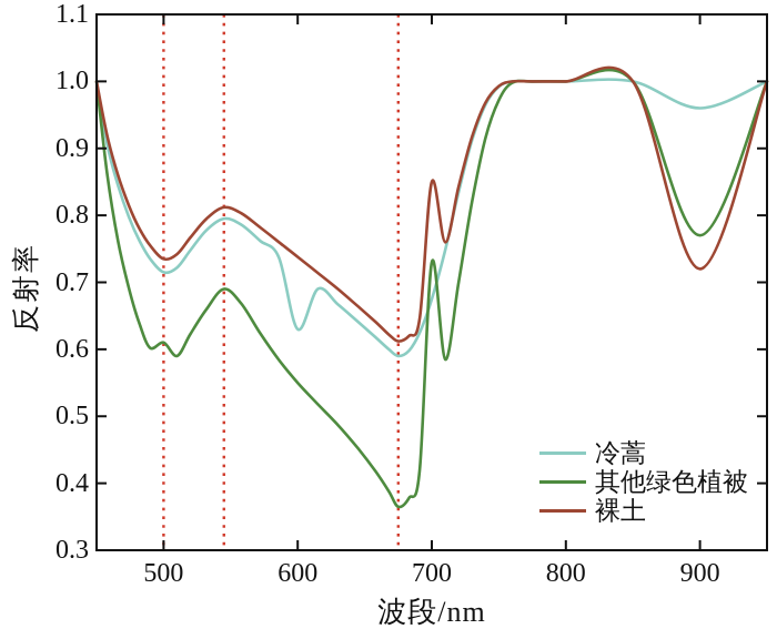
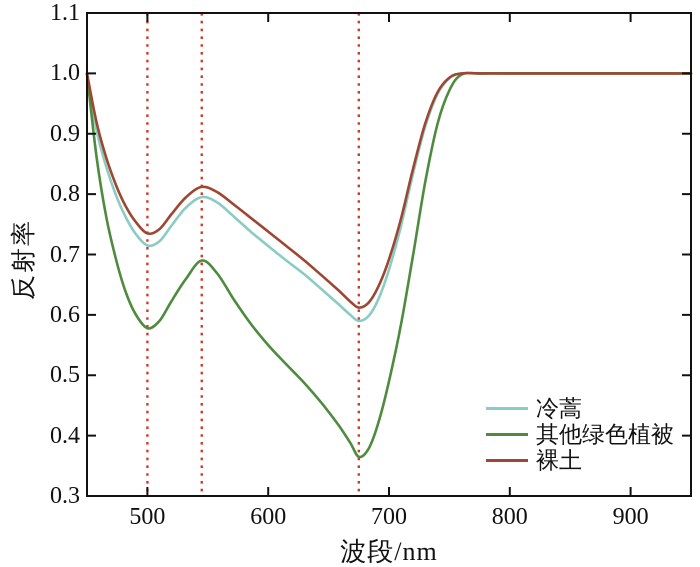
其他绿色植被/500: 0.61 -> 0.58
冷蒿/600: 0.63 -> 0.71
其他绿色植被/700: 0.73 -> 0.49
裸土/700: 0.85 -> 0.69
冷蒿/900: 0.96 -> 1.00
其他绿色植被/900: 0.77 -> 1.00
裸土/900: 0.72 -> 1.00
